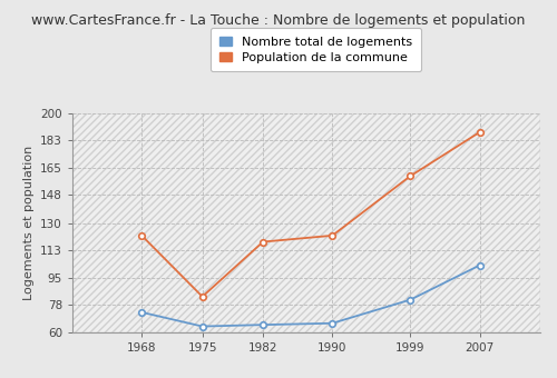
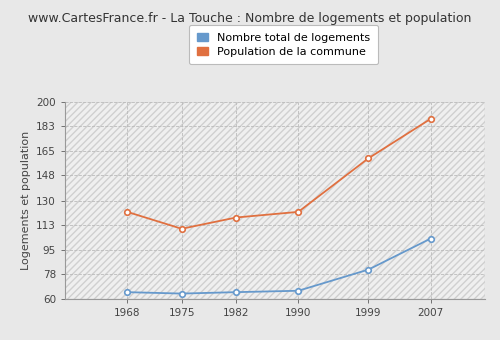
Nombre total de logements/1968: 73 -> 65
Population de la commune/1975: 83 -> 110
